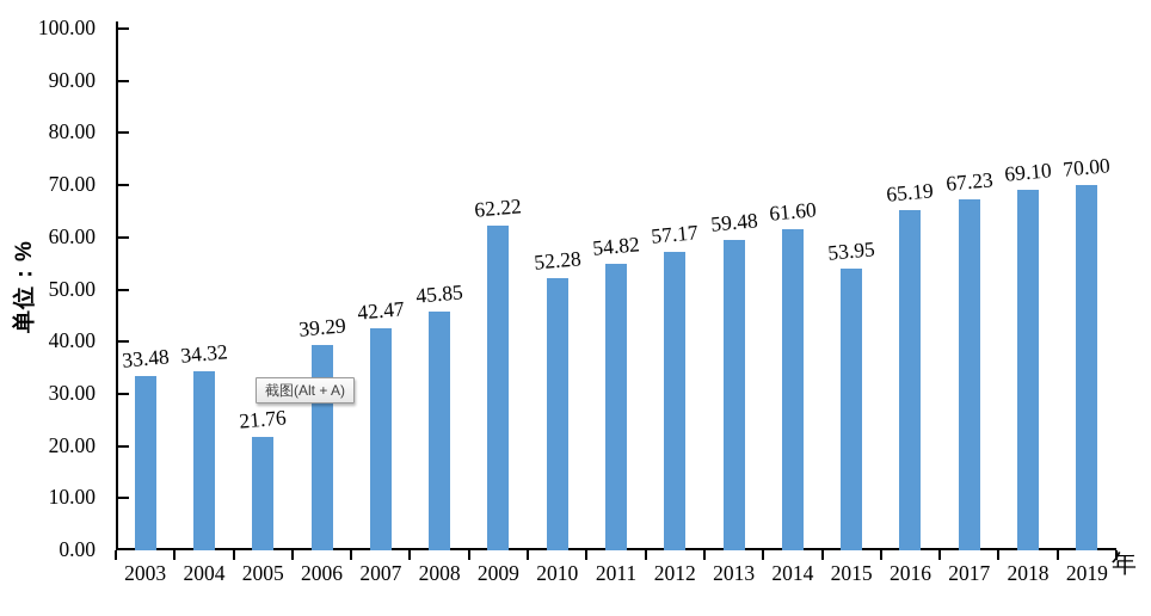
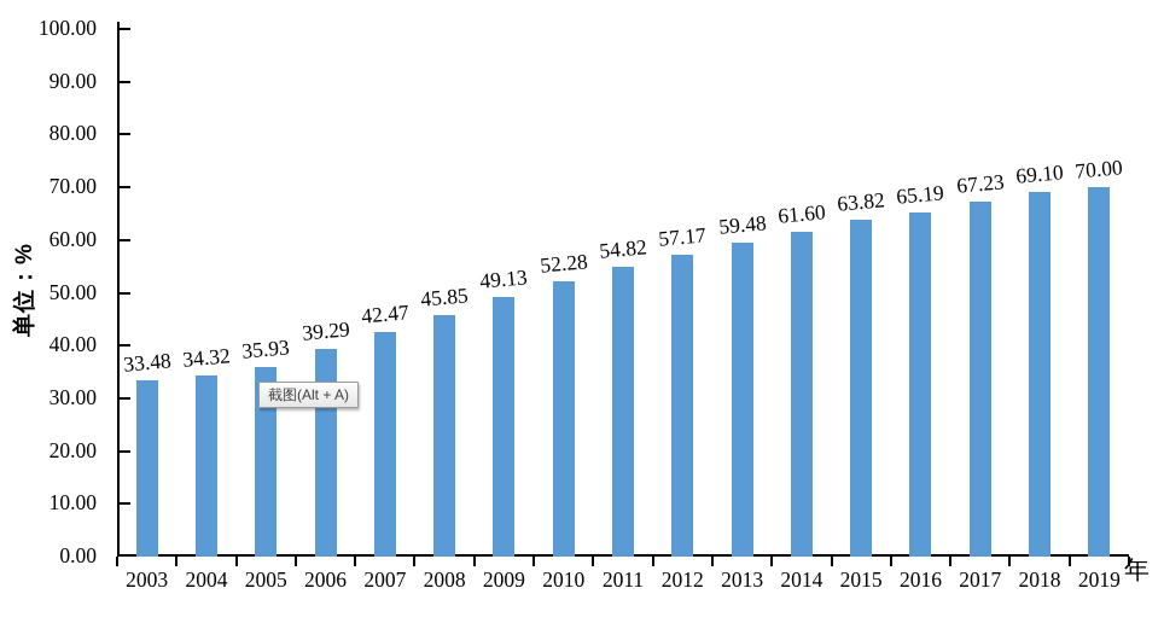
2005: 21.76 -> 35.93
2009: 62.22 -> 49.13
2015: 53.95 -> 63.82
